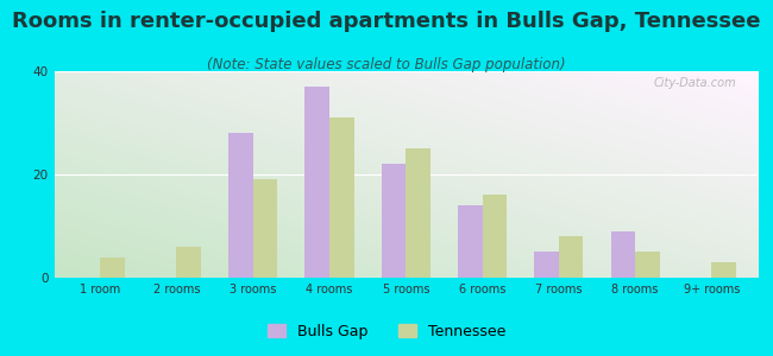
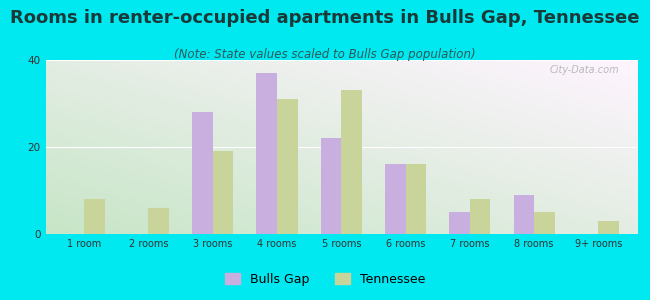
Tennessee/1 room: 4 -> 8
Tennessee/5 rooms: 25 -> 33
Bulls Gap/6 rooms: 14 -> 16
